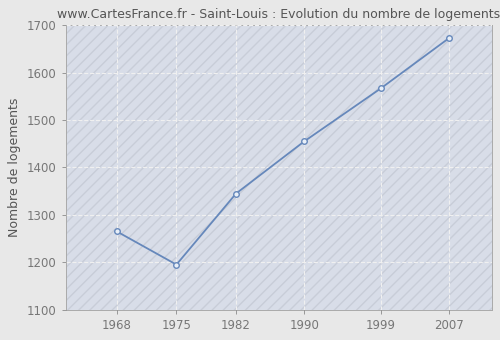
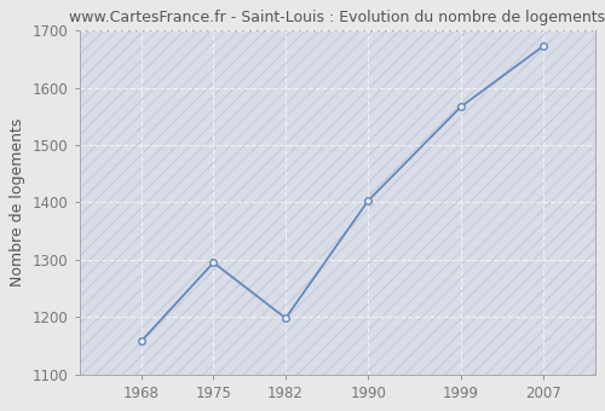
1968: 1265 -> 1158
1975: 1195 -> 1295
1982: 1345 -> 1198
1990: 1455 -> 1403
